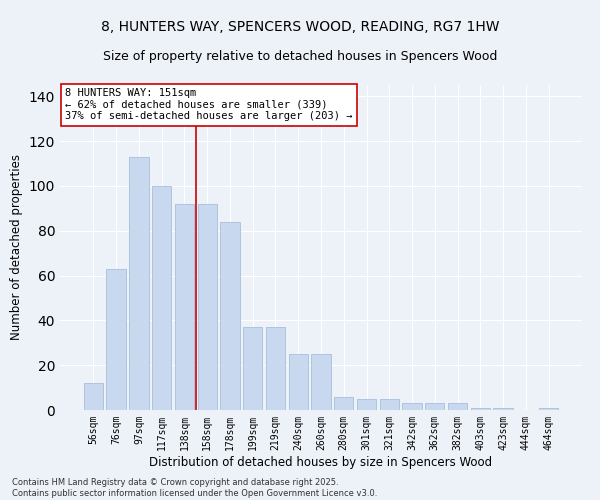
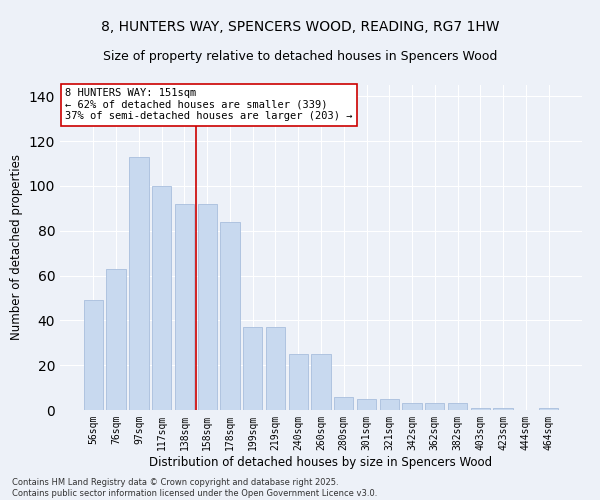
56sqm: 12 -> 49
